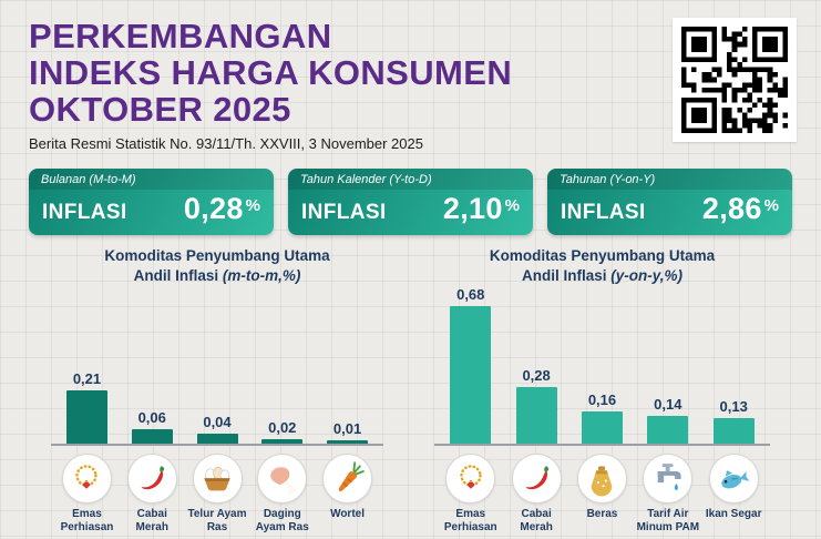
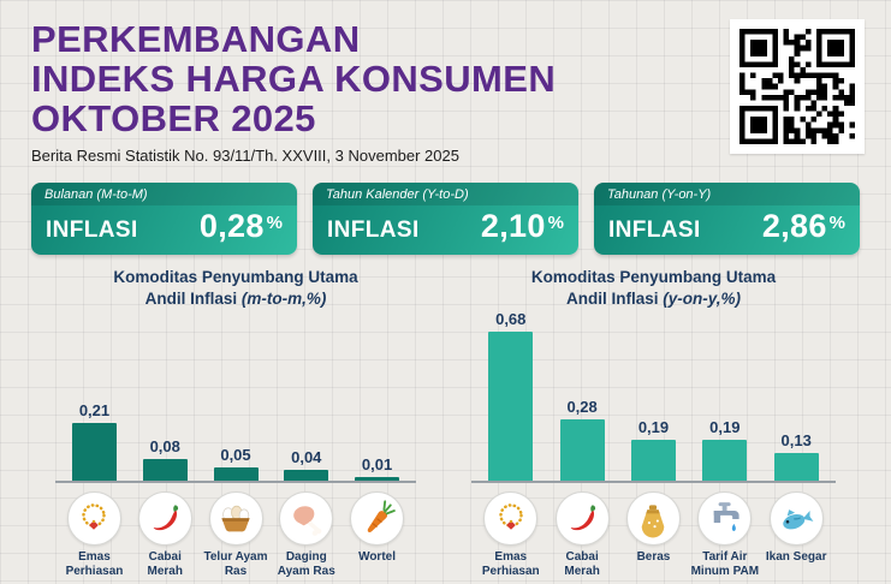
Komoditas Penyumbang Utama Andil Inflasi (m-to-m,%)/Cabai Merah: 0,06 -> 0,08
Komoditas Penyumbang Utama Andil Inflasi (m-to-m,%)/Telur Ayam Ras: 0,04 -> 0,05
Komoditas Penyumbang Utama Andil Inflasi (m-to-m,%)/Daging Ayam Ras: 0,02 -> 0,04
Komoditas Penyumbang Utama Andil Inflasi (y-on-y,%)/Beras: 0,16 -> 0,19
Komoditas Penyumbang Utama Andil Inflasi (y-on-y,%)/Tarif Air Minum PAM: 0,14 -> 0,19
